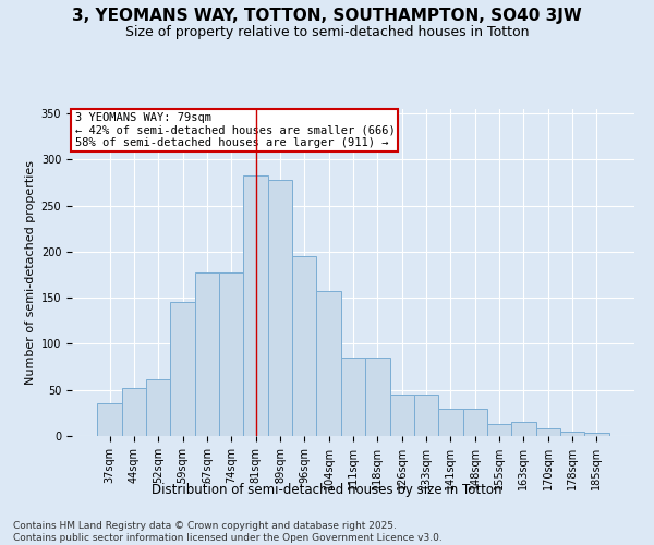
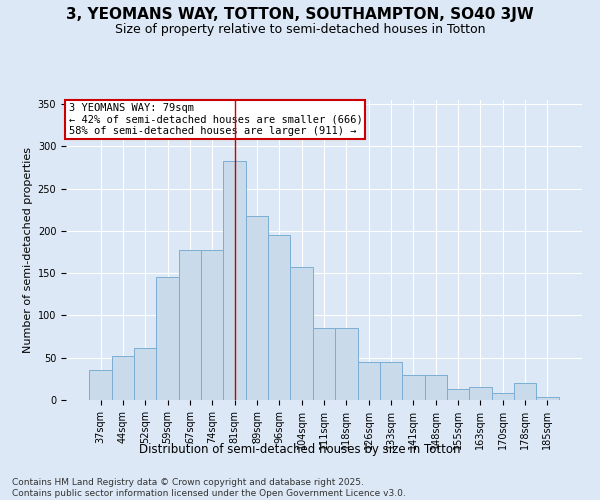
89sqm: 278 -> 218
178sqm: 5 -> 20
